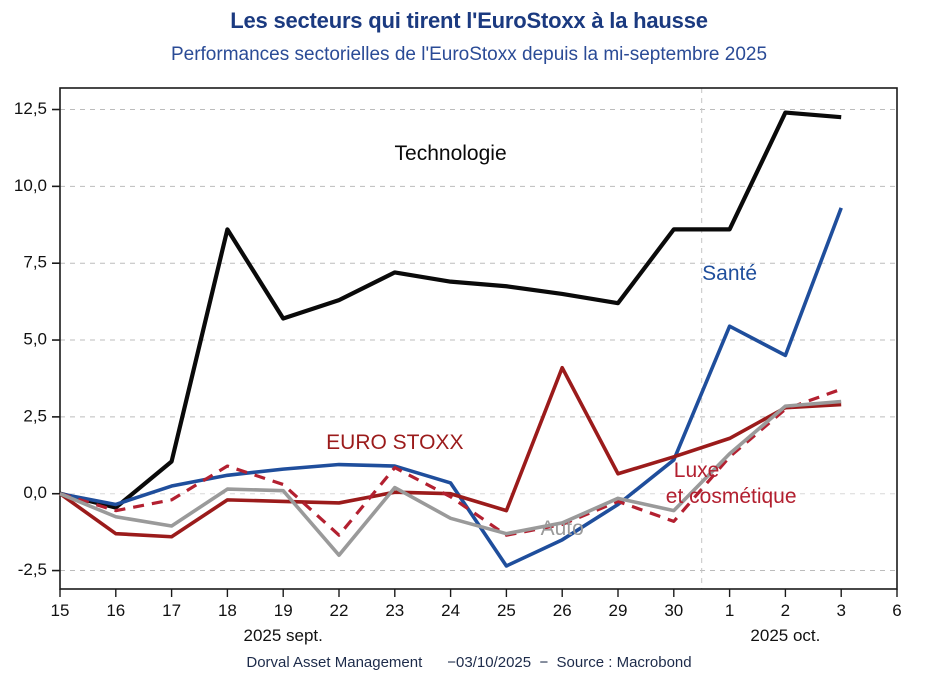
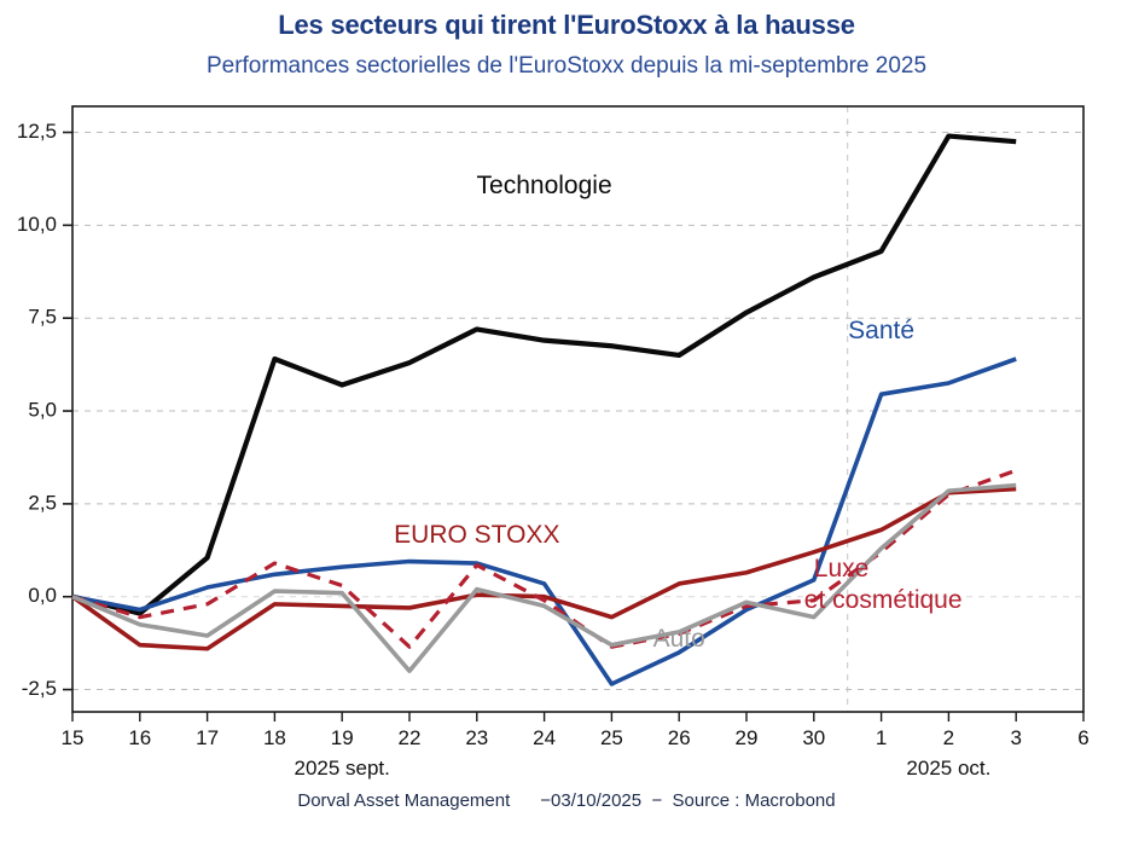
Technologie/18: 8,6 -> 6,4
Auto/24: -0,8 -> -0,2
EURO STOXX/26: 4,1 -> 0,3
Technologie/29: 6,2 -> 7,7
Santé/30: 1,1 -> 0,5
Luxe et cosmétique/30: -0,9 -> -0,1
Technologie/1: 8,6 -> 9,3
Santé/2: 4,5 -> 5,8
Santé/3: 9,3 -> 6,4
